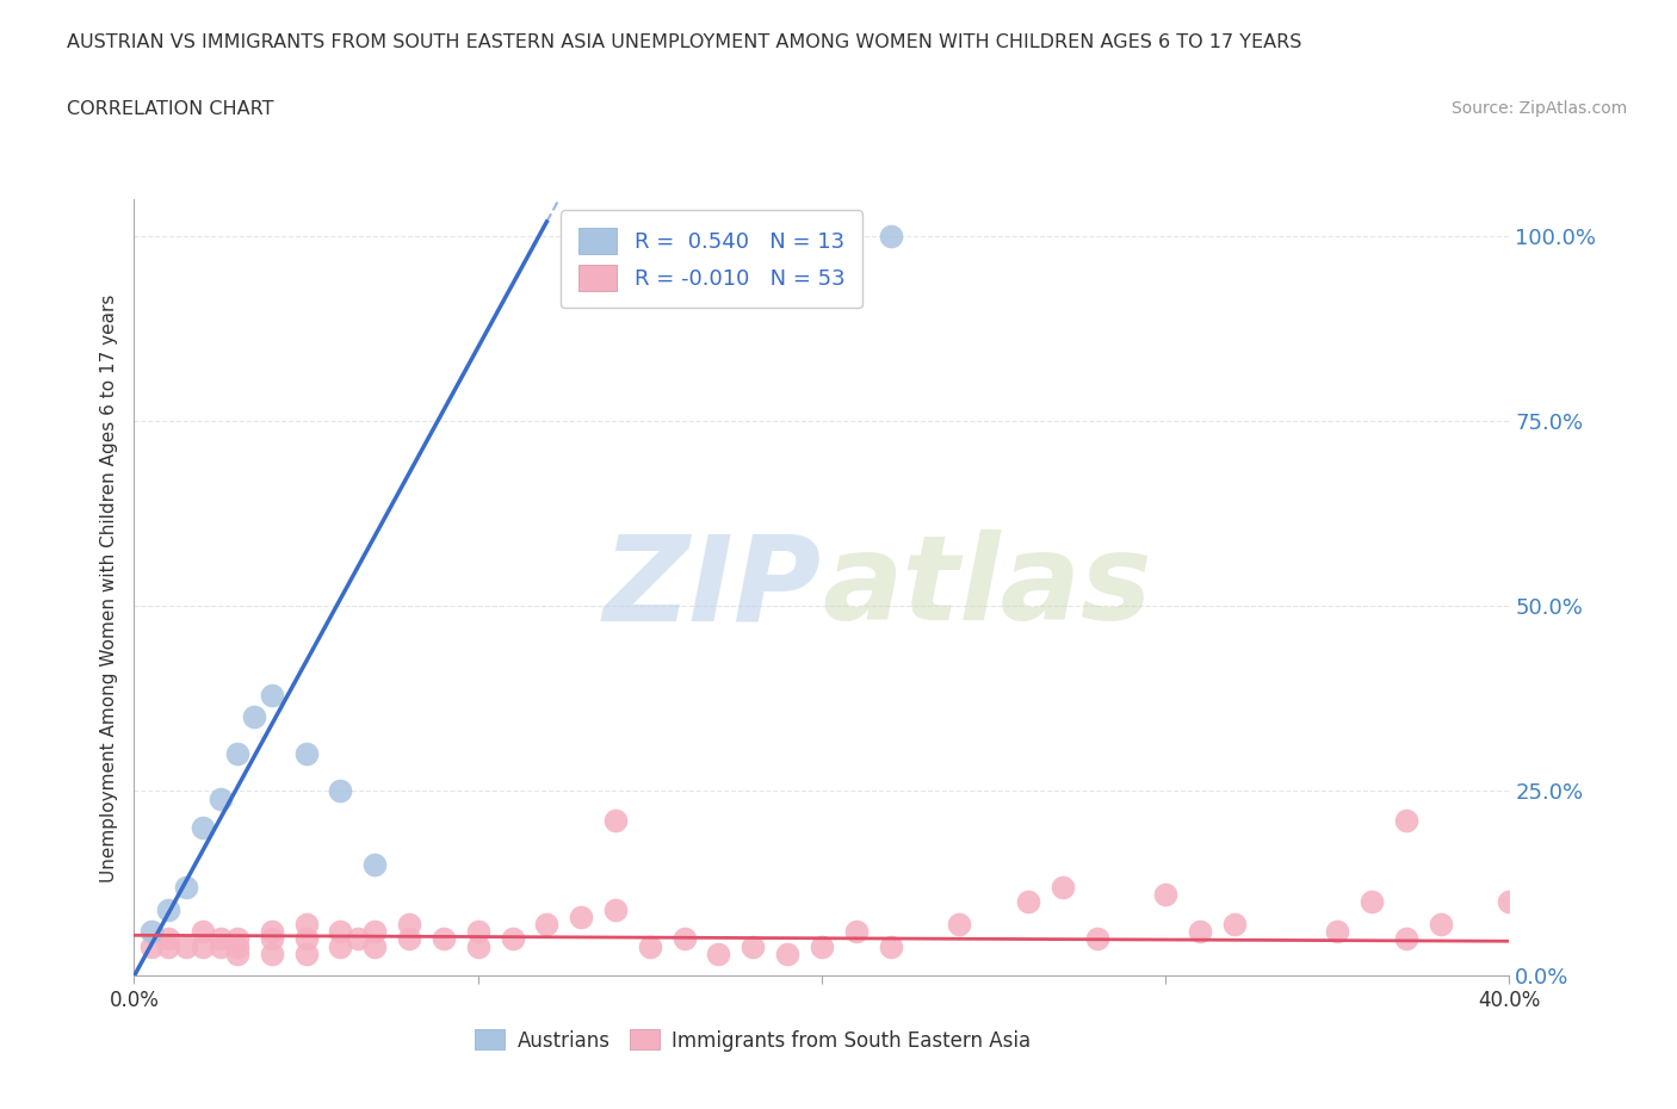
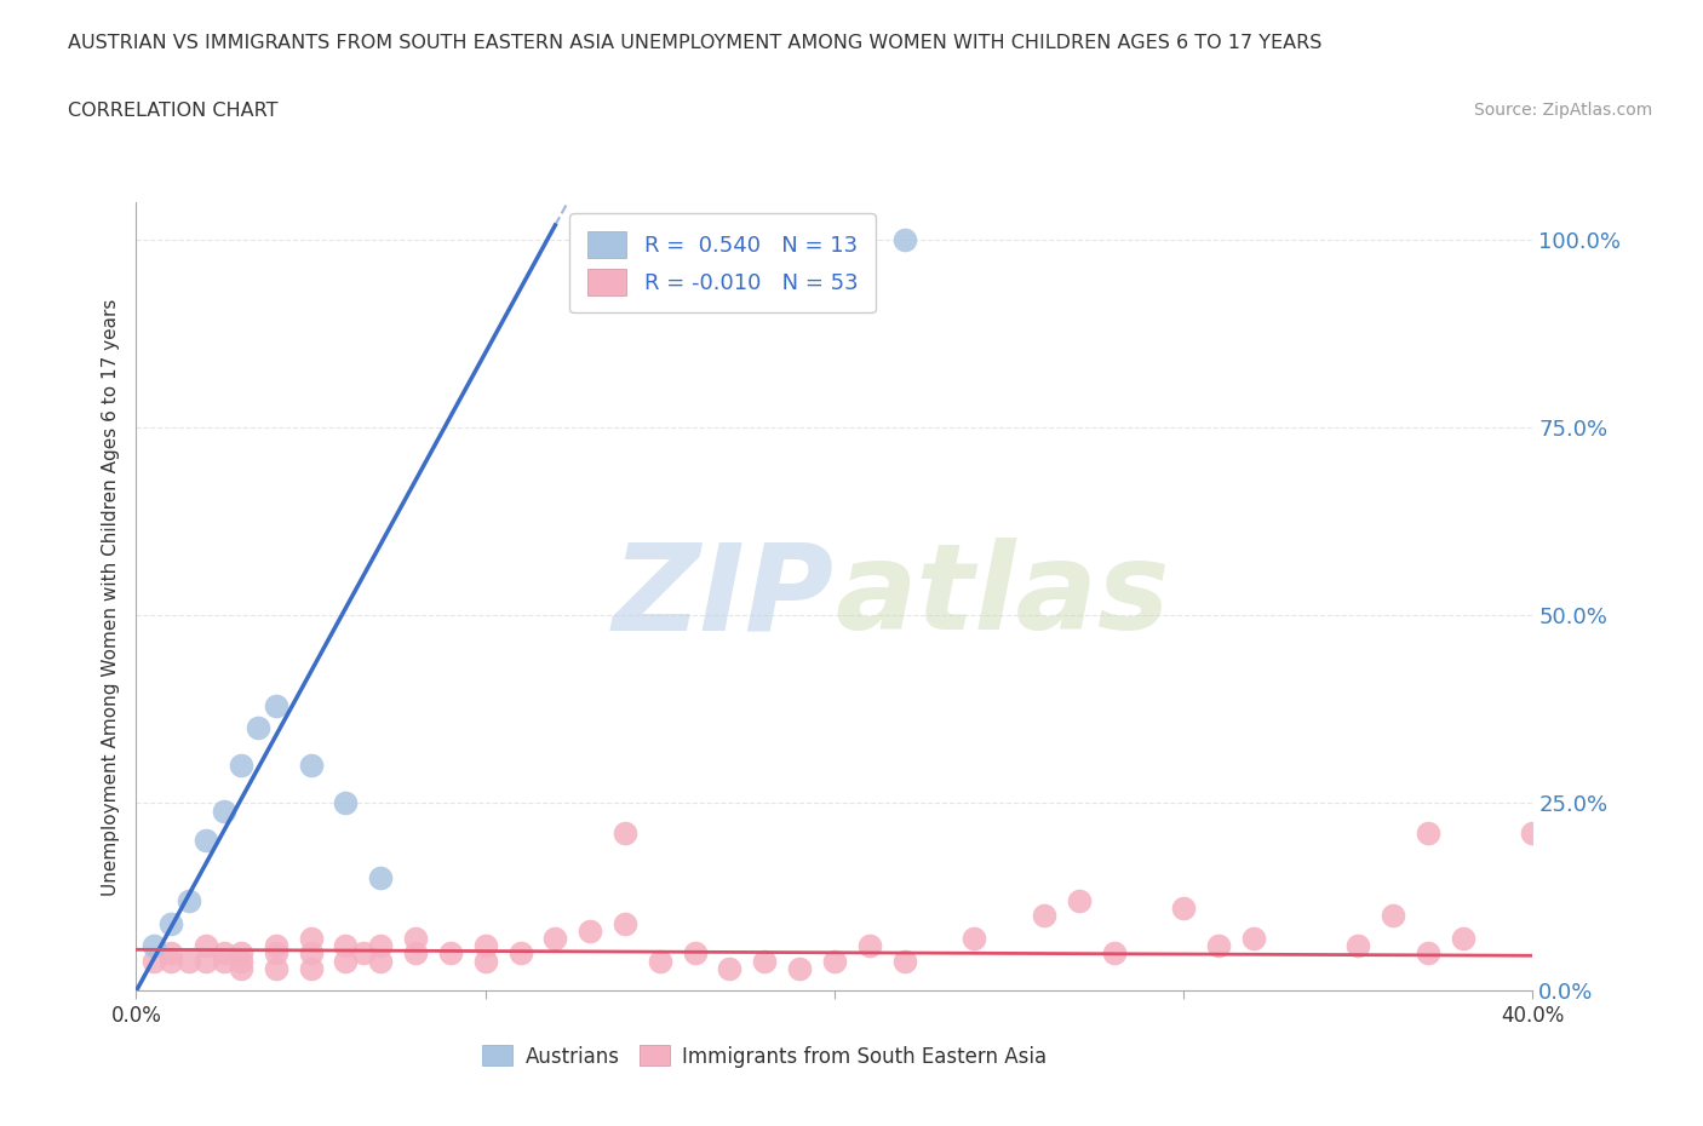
Immigrants from South Eastern Asia/40.0%: 10% -> 21%
